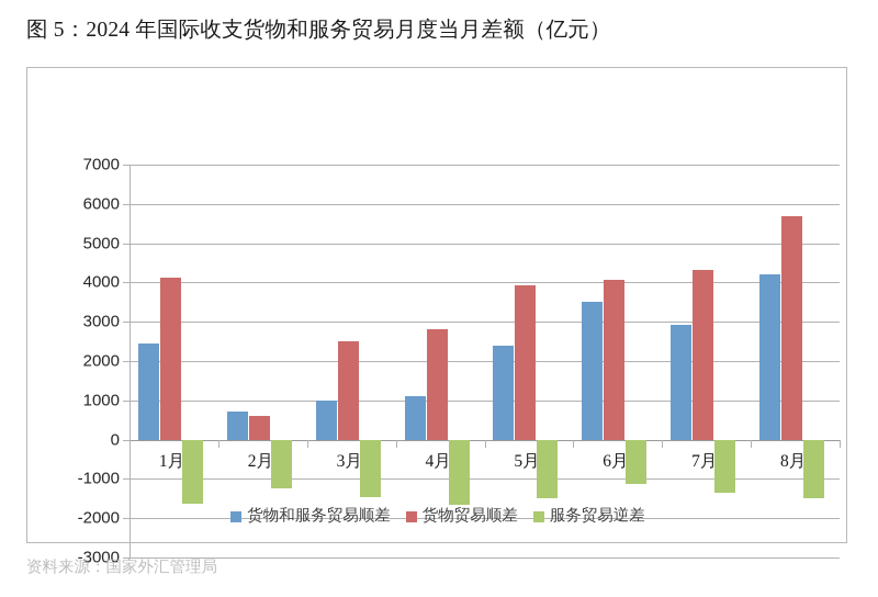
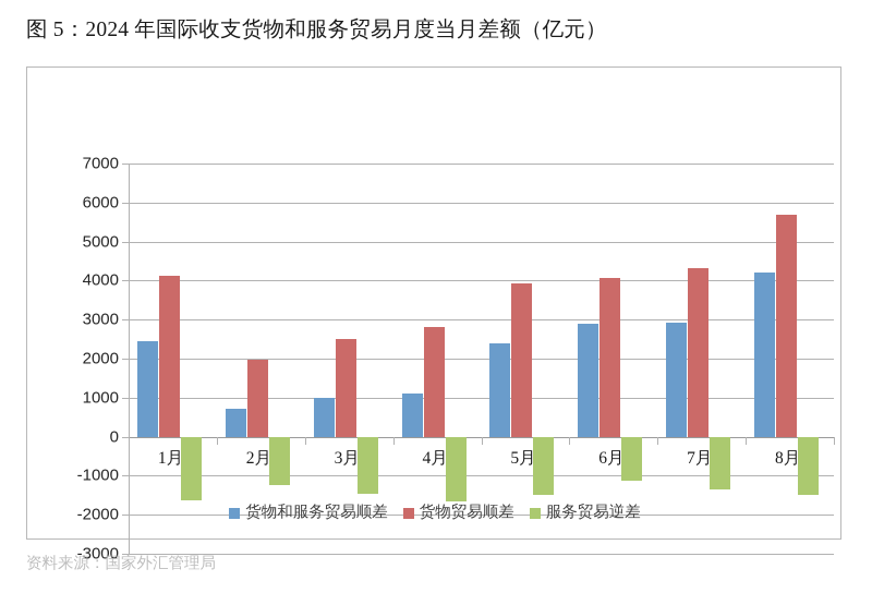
货物贸易顺差/2月: 600 -> 2000
货物和服务贸易顺差/6月: 3500 -> 2900
